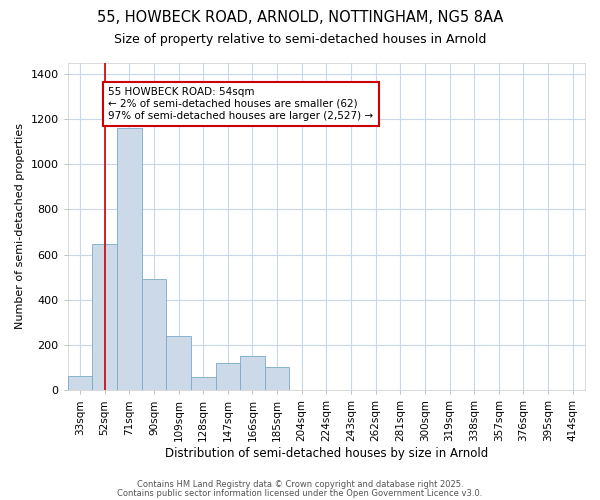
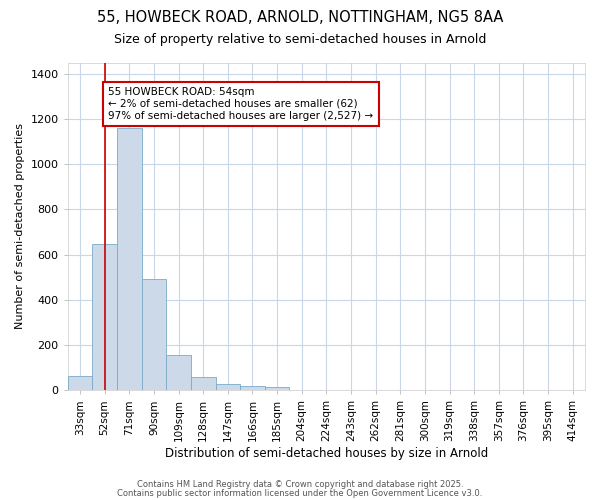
109sqm: 240 -> 157
147sqm: 120 -> 27
166sqm: 150 -> 18
185sqm: 105 -> 14
